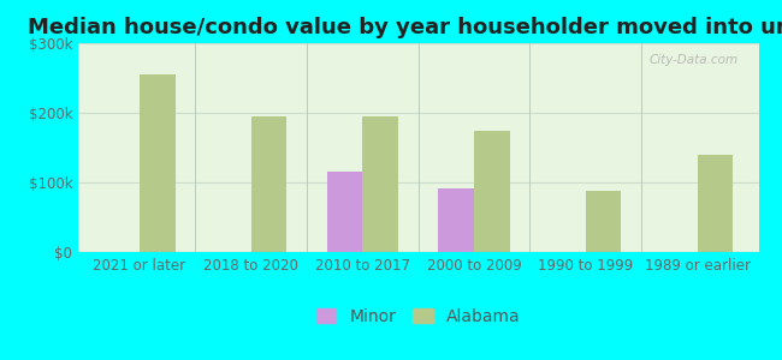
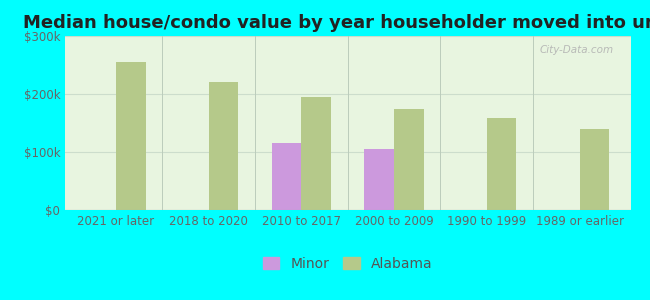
Alabama/2018 to 2020: $194k -> $220k
Minor/2000 to 2009: $92k -> $105k
Alabama/1990 to 1999: $88k -> $158k
